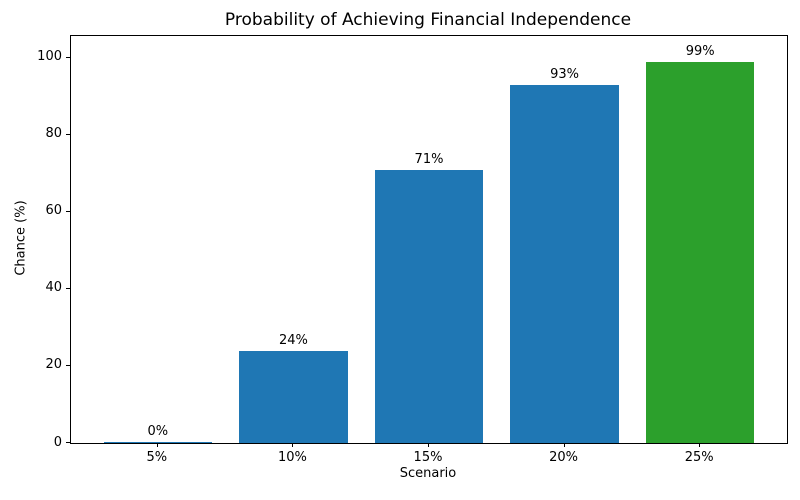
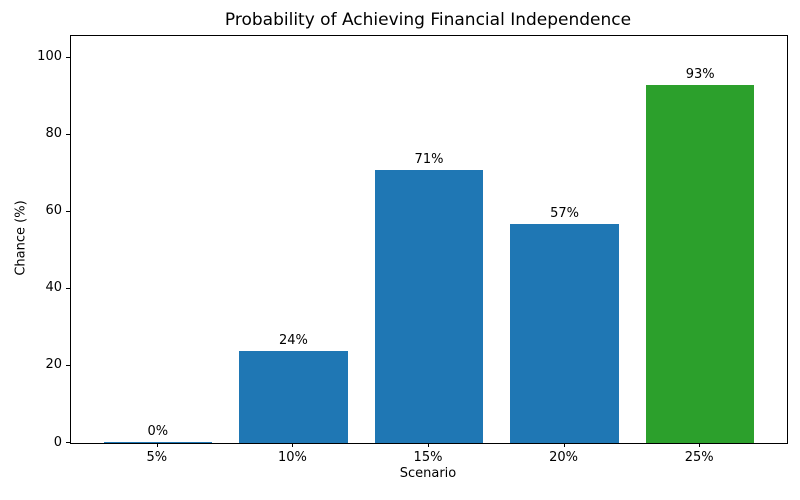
20%: 93% -> 57%
25%: 99% -> 93%
